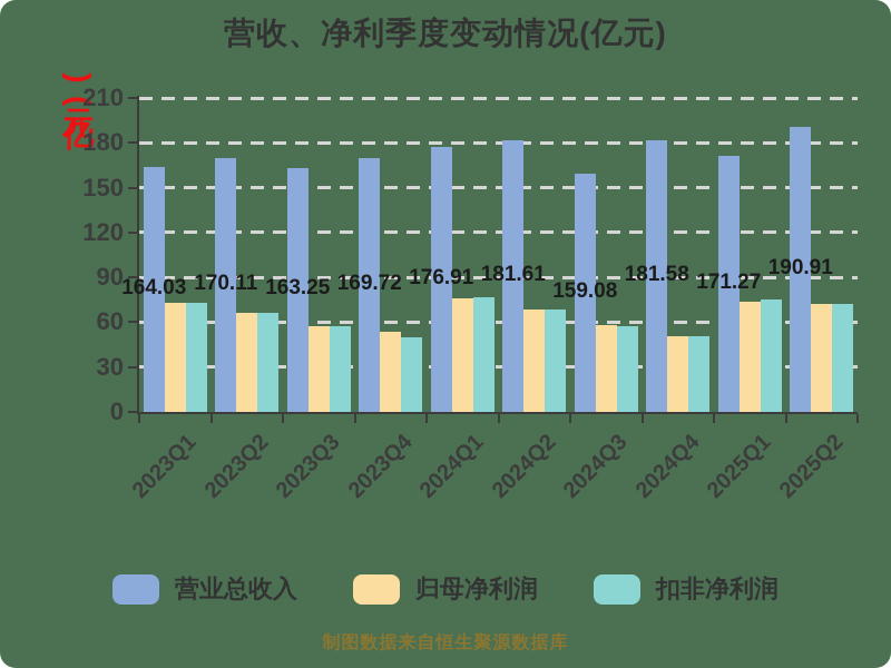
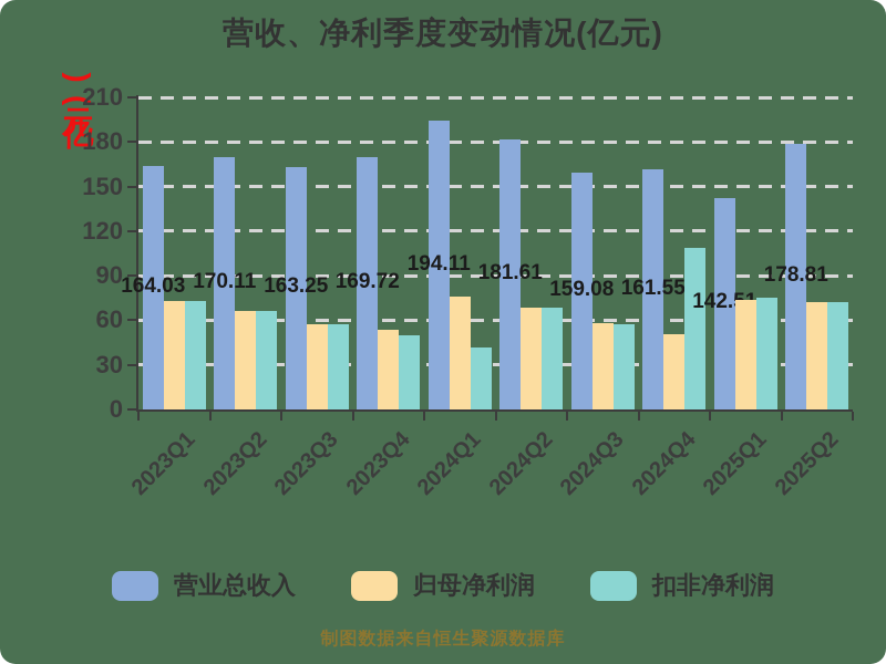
营业总收入/2024Q1: 176.91 -> 194.11
扣非净利润/2024Q1: 76 -> 42
营业总收入/2024Q4: 181.58 -> 161.55
扣非净利润/2024Q4: 51 -> 109
营业总收入/2025Q1: 171.27 -> 142.51
营业总收入/2025Q2: 190.91 -> 178.81
